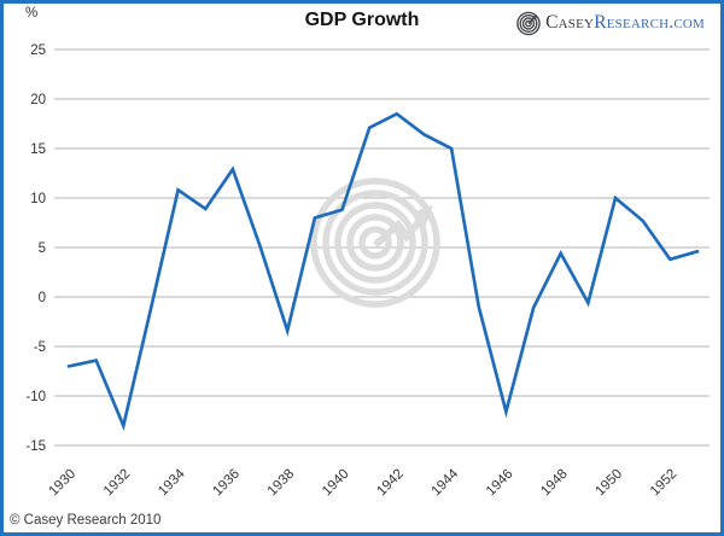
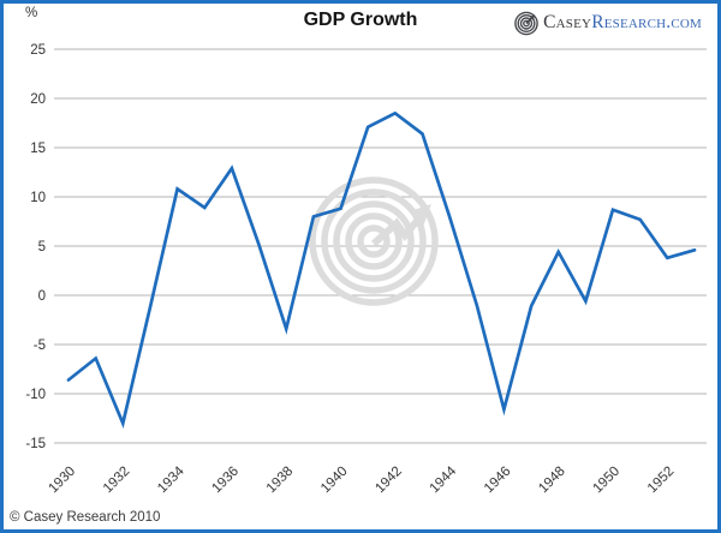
1930: -7 -> -9
1944: 15 -> 8
1950: 10 -> 9
